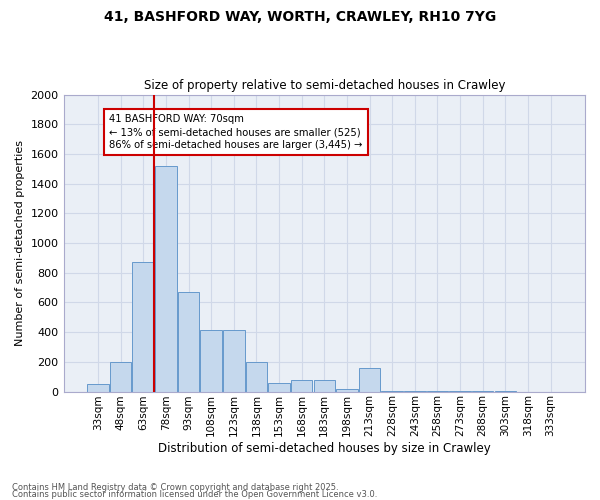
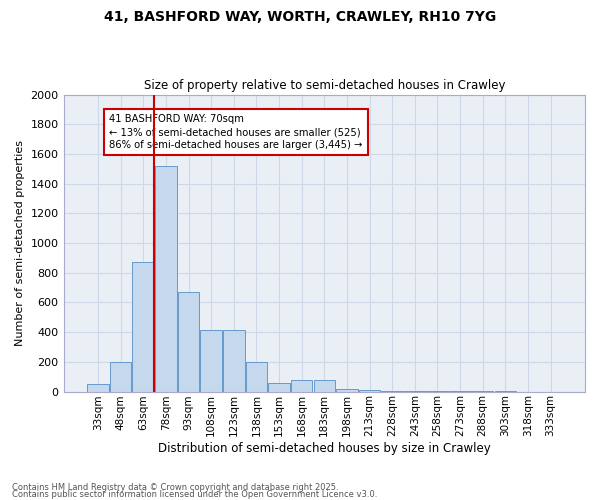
213sqm: 160 -> 10
